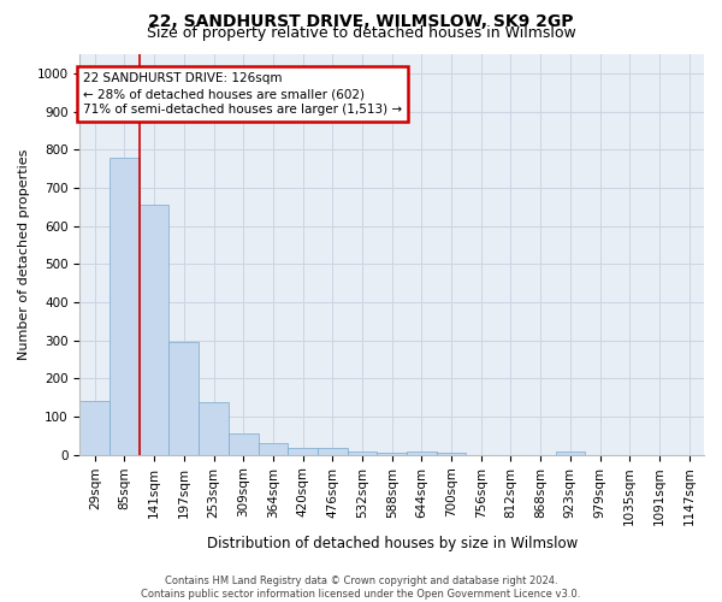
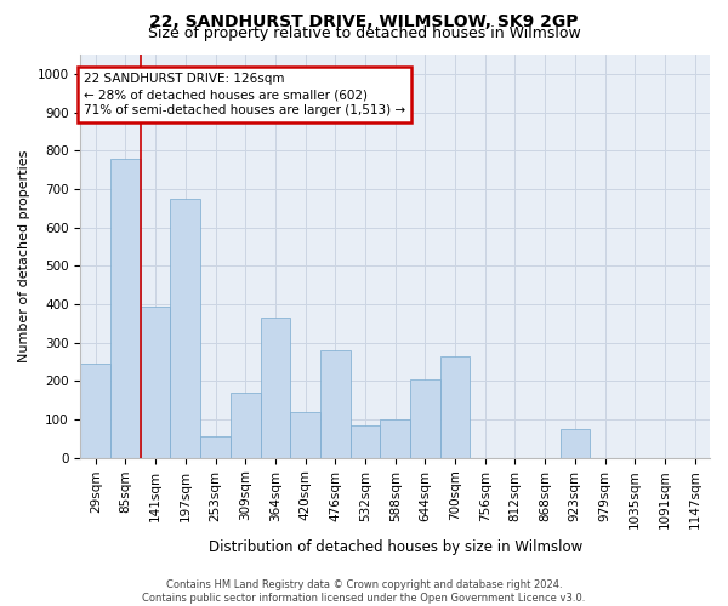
29sqm: 140 -> 245
141sqm: 655 -> 395
197sqm: 295 -> 675
253sqm: 138 -> 55
309sqm: 57 -> 170
364sqm: 30 -> 365
420sqm: 18 -> 120
476sqm: 17 -> 280
532sqm: 10 -> 85
588sqm: 5 -> 100
644sqm: 8 -> 205
700sqm: 6 -> 265
923sqm: 10 -> 75
